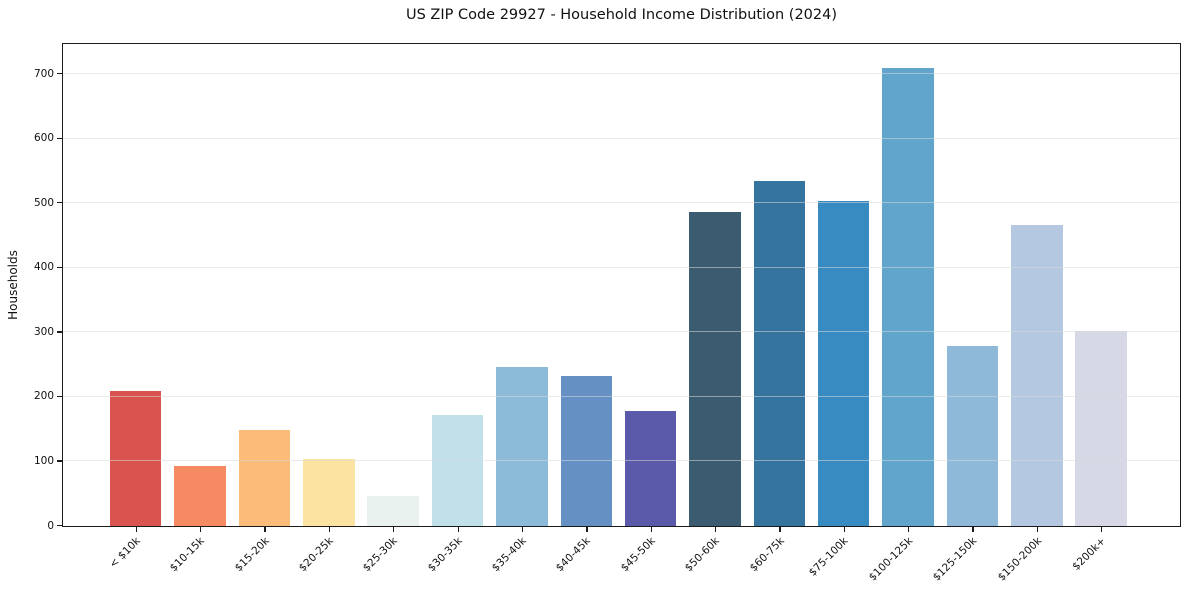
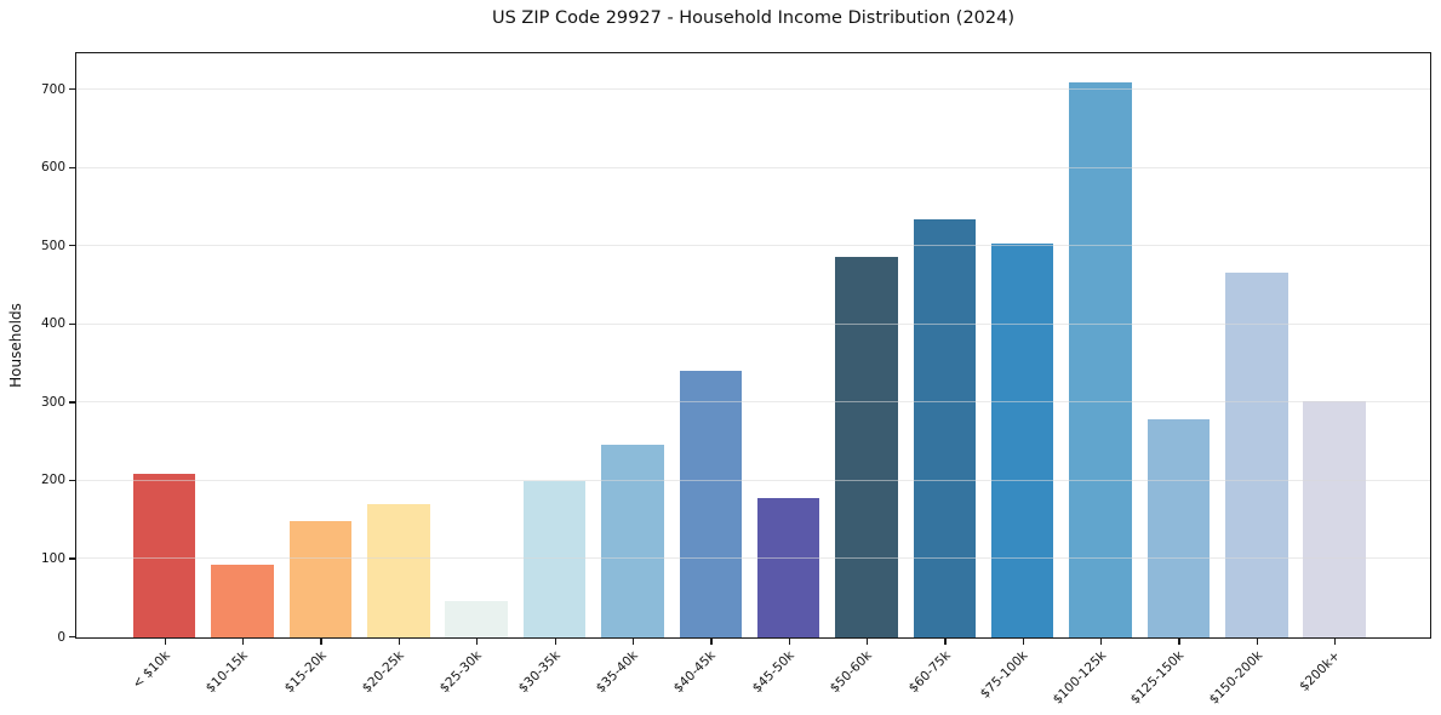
$20-25k: 100 -> 170
$30-35k: 170 -> 200
$40-45k: 230 -> 340
